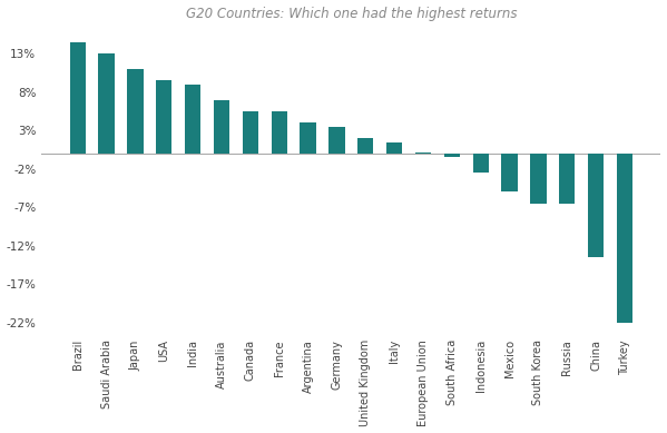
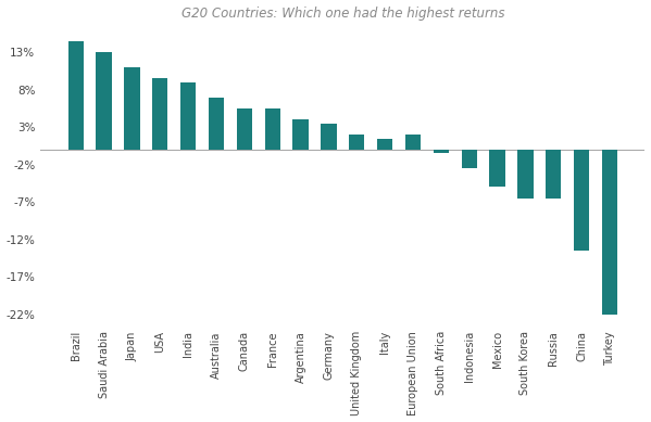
European Union: 0.2% -> 2.0%
